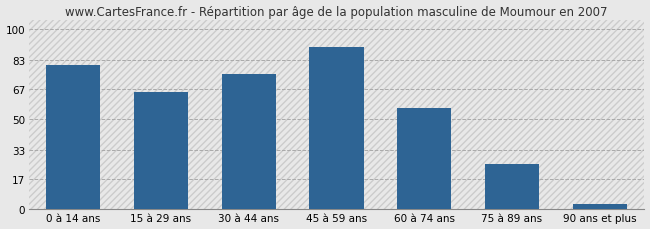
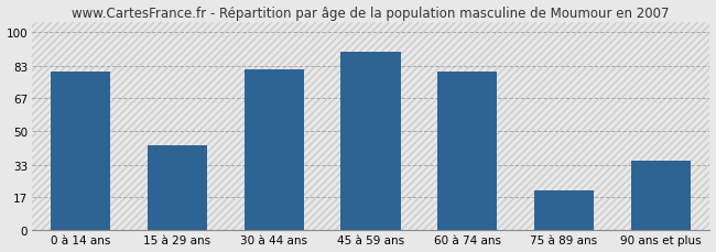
15 à 29 ans: 65 -> 43
30 à 44 ans: 75 -> 81
60 à 74 ans: 56 -> 80
75 à 89 ans: 25 -> 20
90 ans et plus: 3 -> 35
